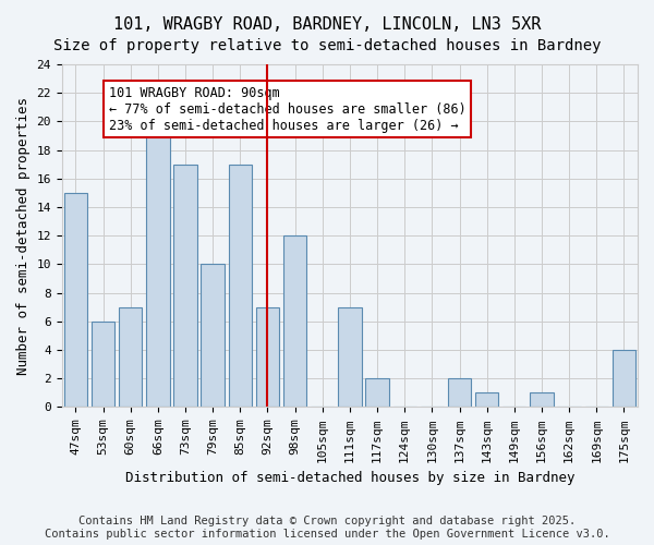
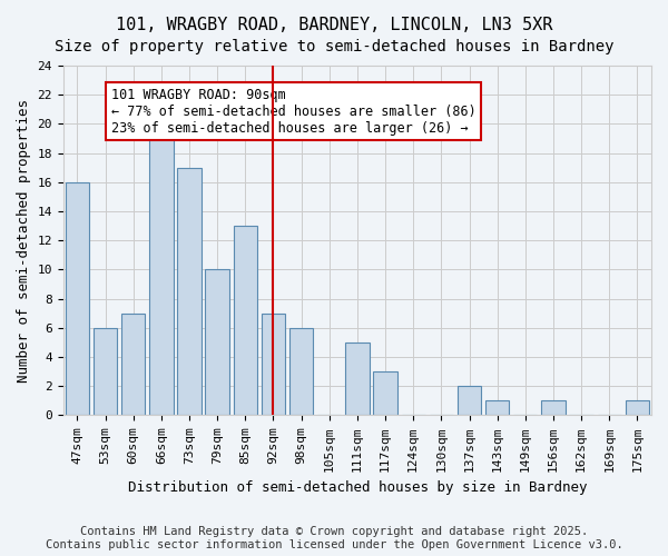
47sqm: 15 -> 16
85sqm: 17 -> 13
98sqm: 12 -> 6
111sqm: 7 -> 5
117sqm: 2 -> 3
175sqm: 4 -> 1
